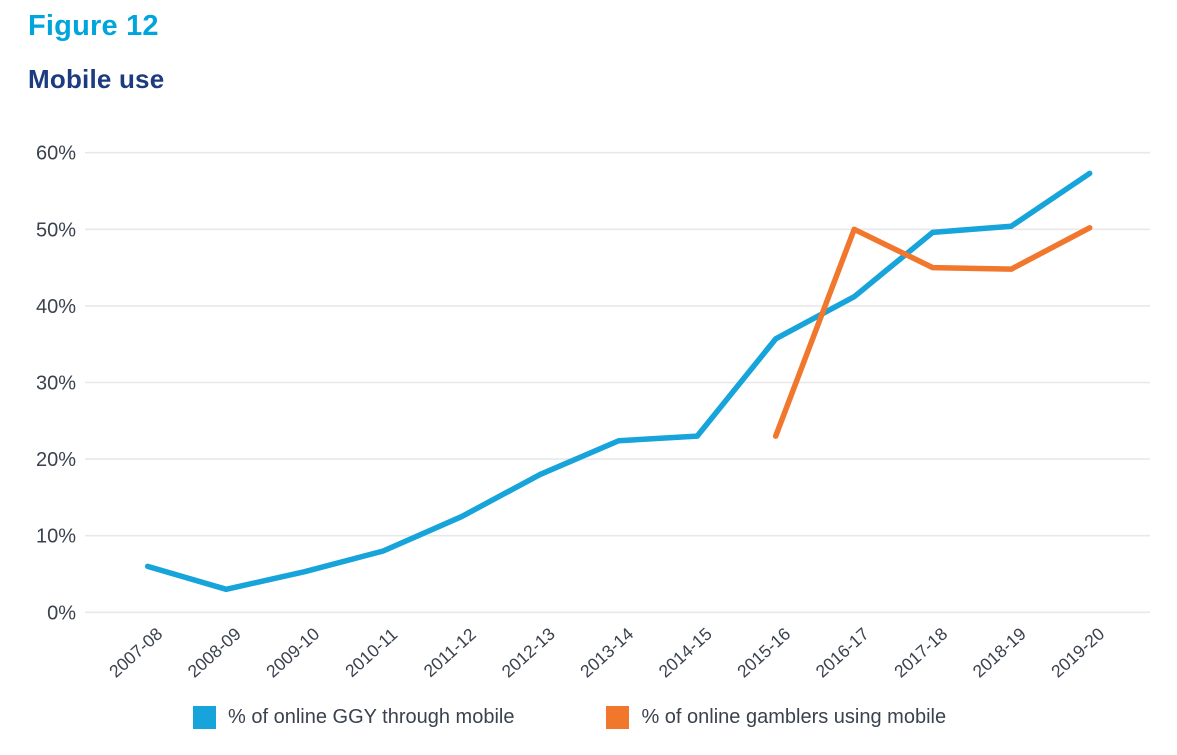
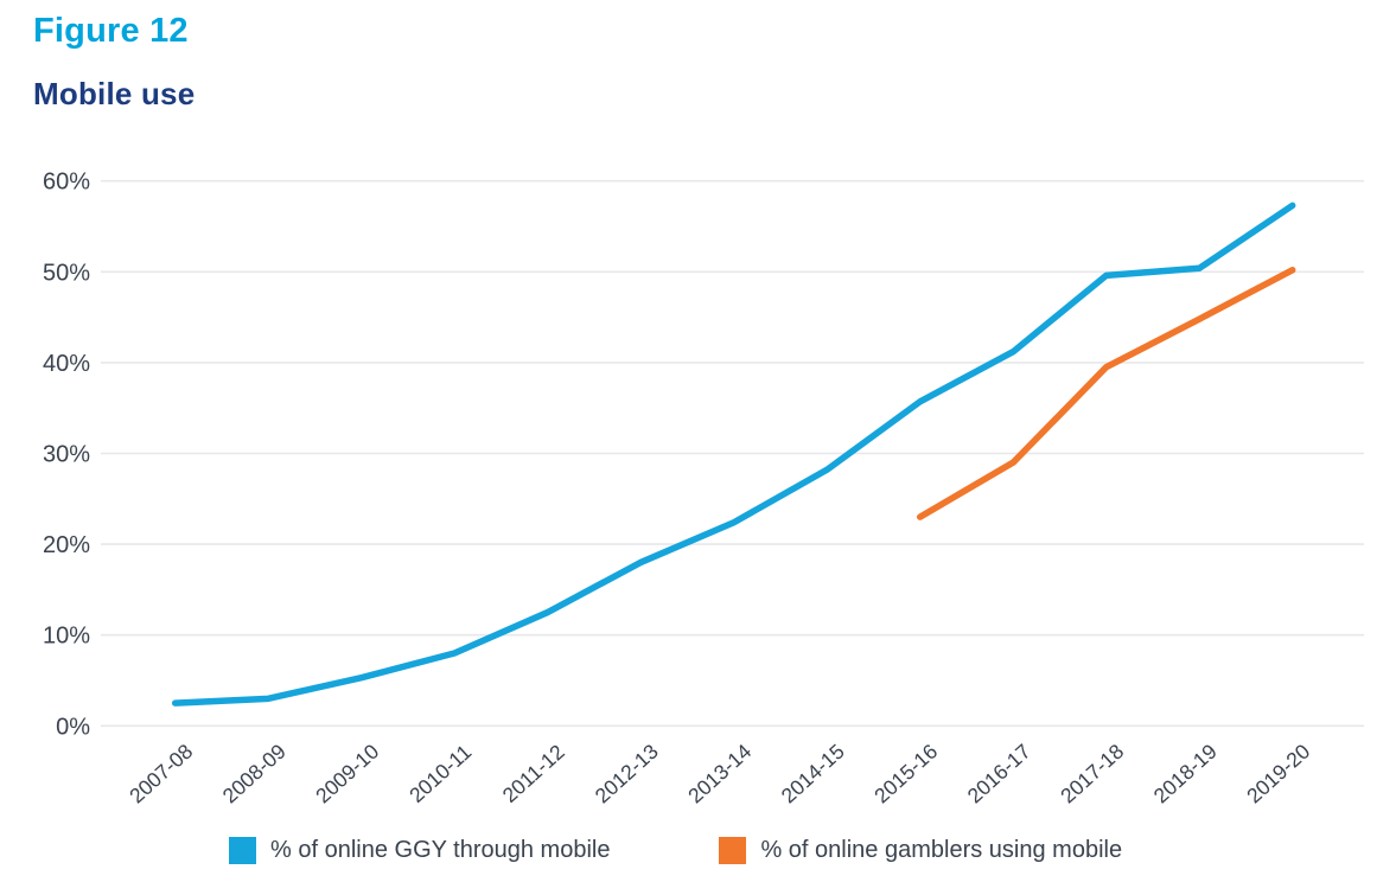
% of online GGY through mobile/2007-08: 6% -> 2%
% of online GGY through mobile/2014-15: 23% -> 28%
% of online gamblers using mobile/2016-17: 50% -> 29%
% of online gamblers using mobile/2017-18: 45% -> 40%
